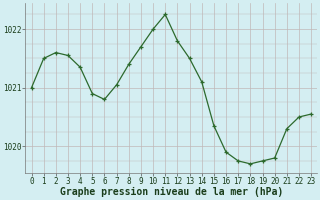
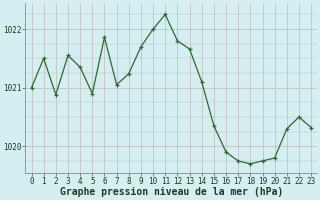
2: 1021.60 -> 1020.88
6: 1020.80 -> 1021.86
8: 1021.40 -> 1021.24
13: 1021.50 -> 1021.66
23: 1020.55 -> 1020.32
